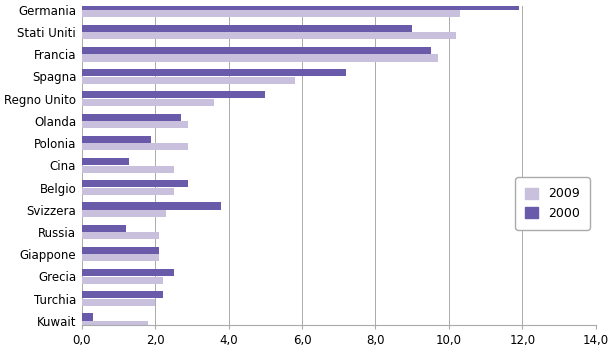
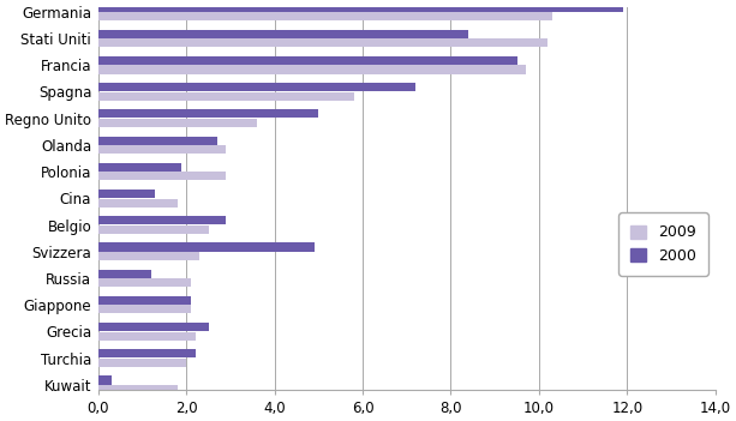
2000/Stati Uniti: 9,0 -> 8,4
2009/Cina: 2,5 -> 1,8
2000/Svizzera: 3,8 -> 4,9
